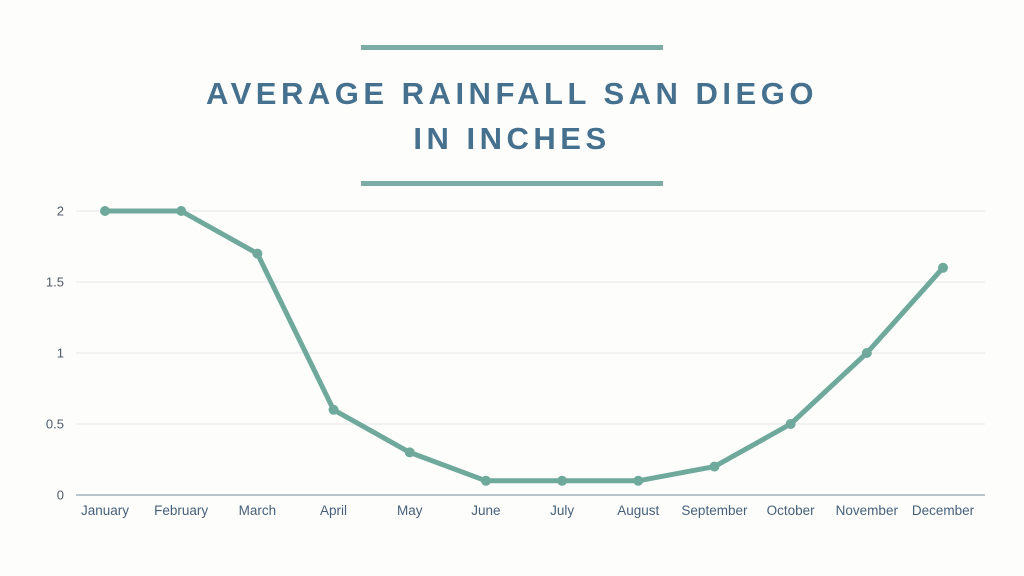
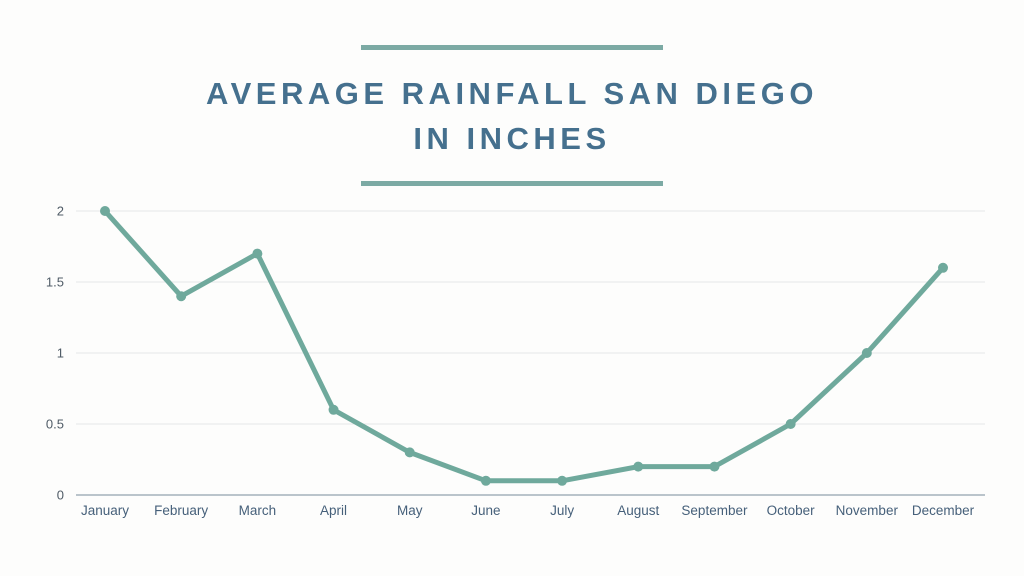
February: 2.0 -> 1.4
August: 0.1 -> 0.2
